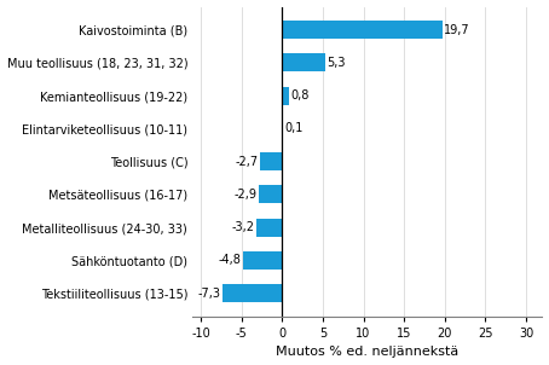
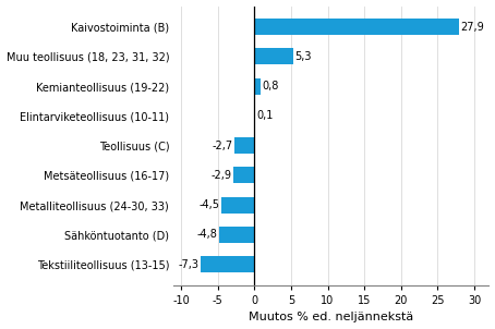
Kaivostoiminta (B): 19,7 -> 27,9
Metalliteollisuus (24-30, 33): -3,2 -> -4,5
